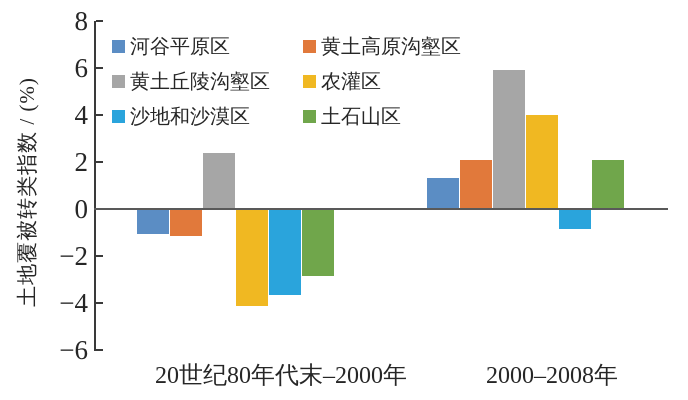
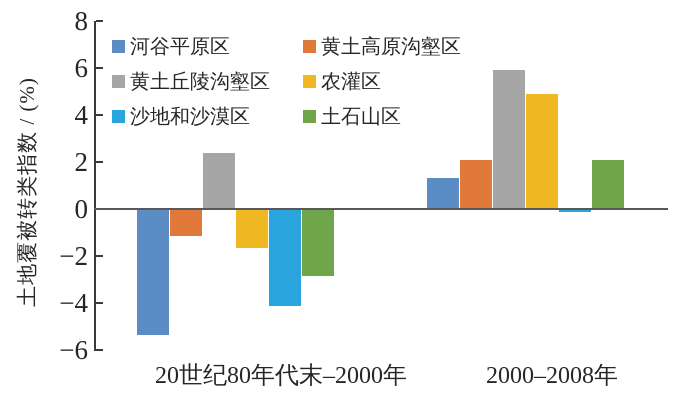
河谷平原区/20世纪80年代末–2000年: -1.0 -> -5.3
农灌区/20世纪80年代末–2000年: -4.1 -> -1.6
沙地和沙漠区/20世纪80年代末–2000年: -3.6 -> -4.1
农灌区/2000–2008年: 4.0 -> 4.9
沙地和沙漠区/2000–2008年: -0.8 -> -0.1
